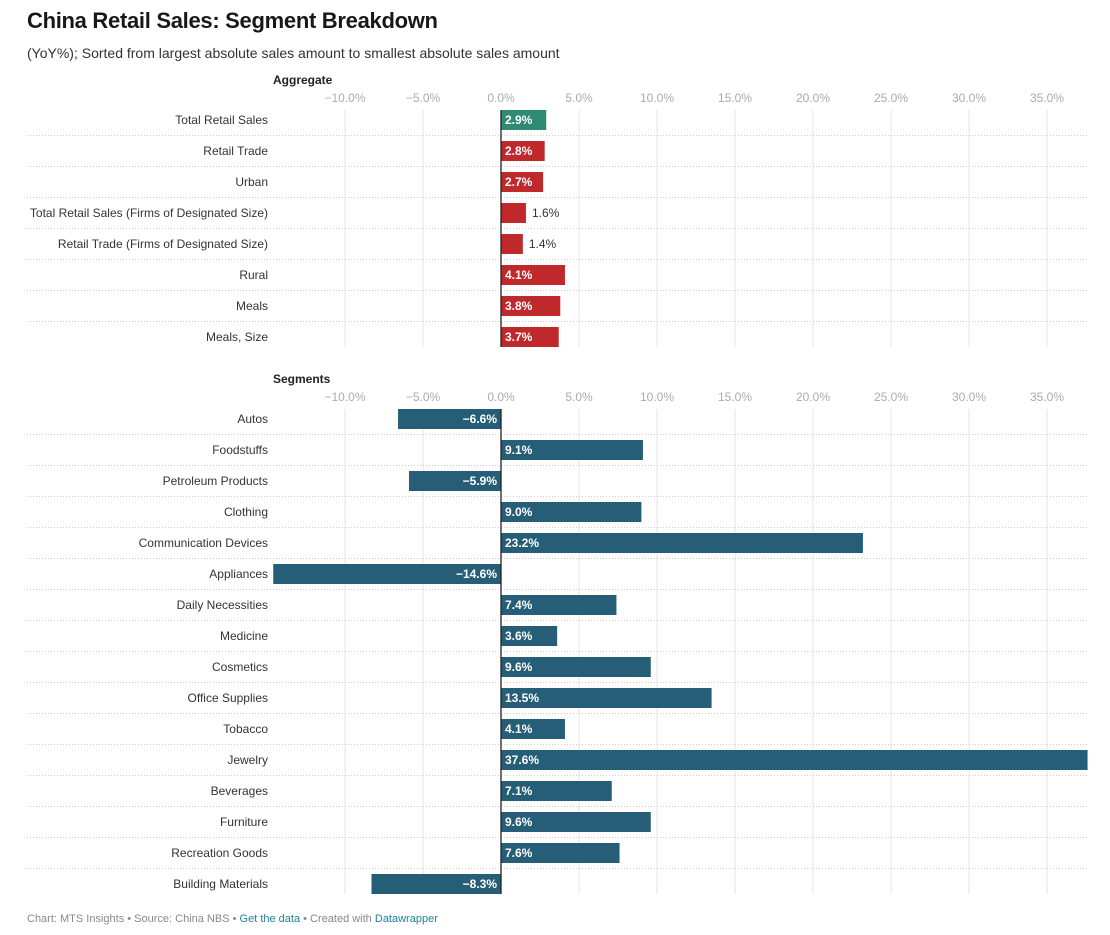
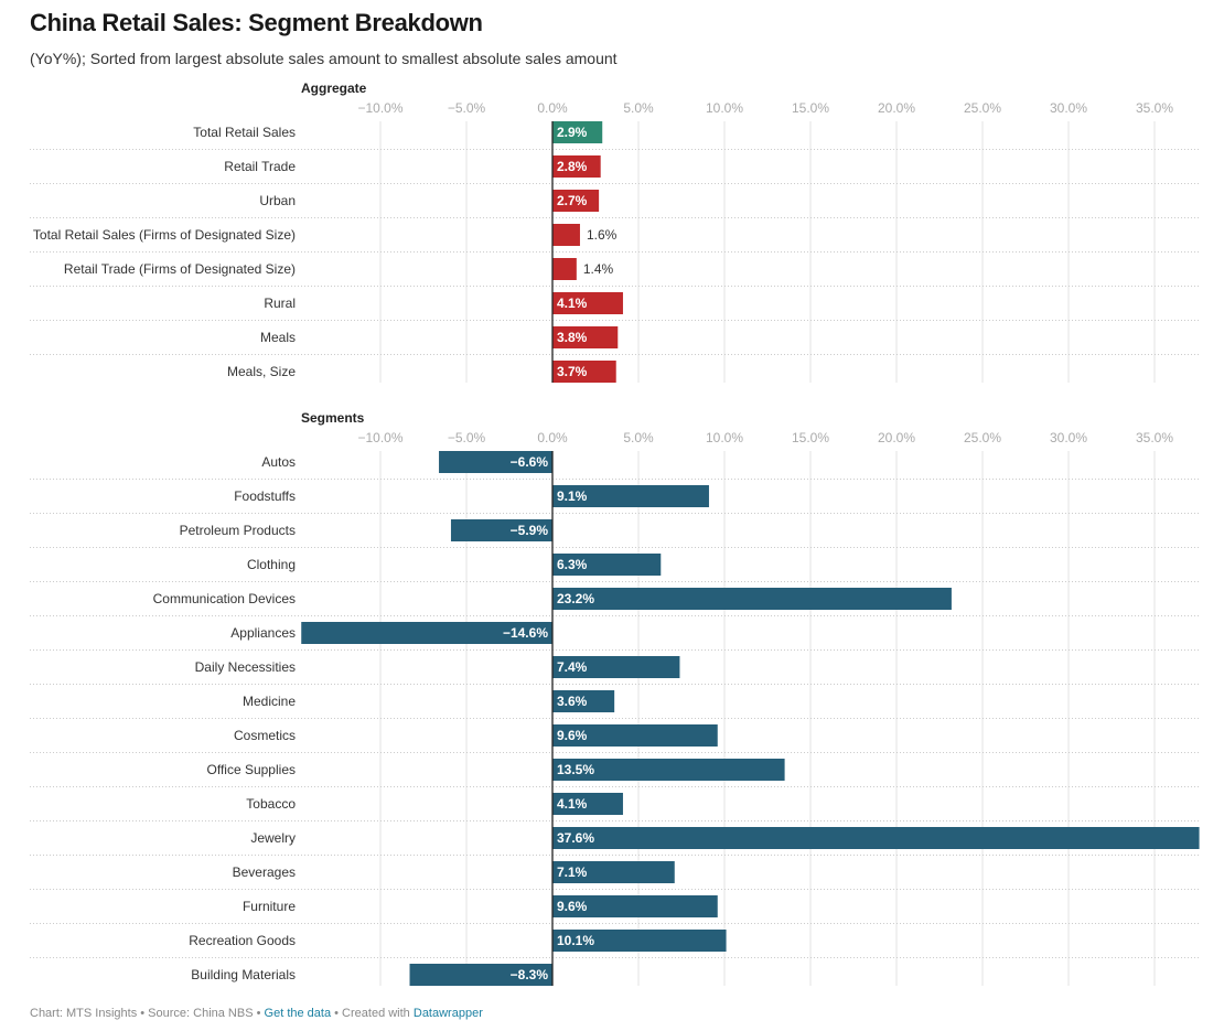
Segments/Clothing: 9.0% -> 6.3%
Segments/Recreation Goods: 7.6% -> 10.1%
